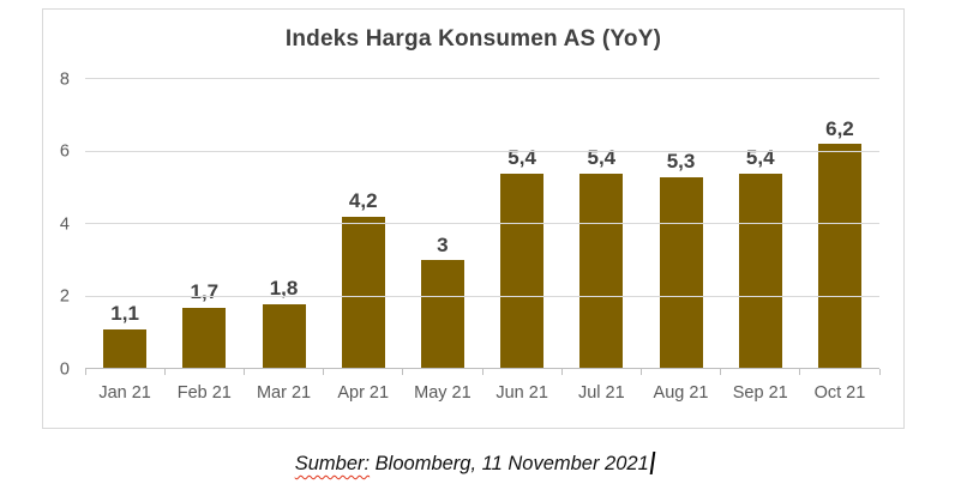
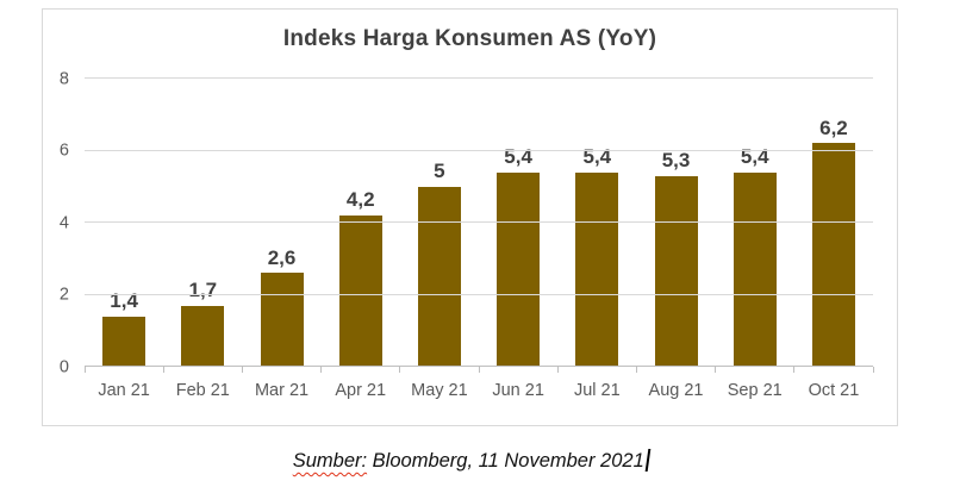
Jan 21: 1,1 -> 1,4
Mar 21: 1,8 -> 2,6
May 21: 3 -> 5
